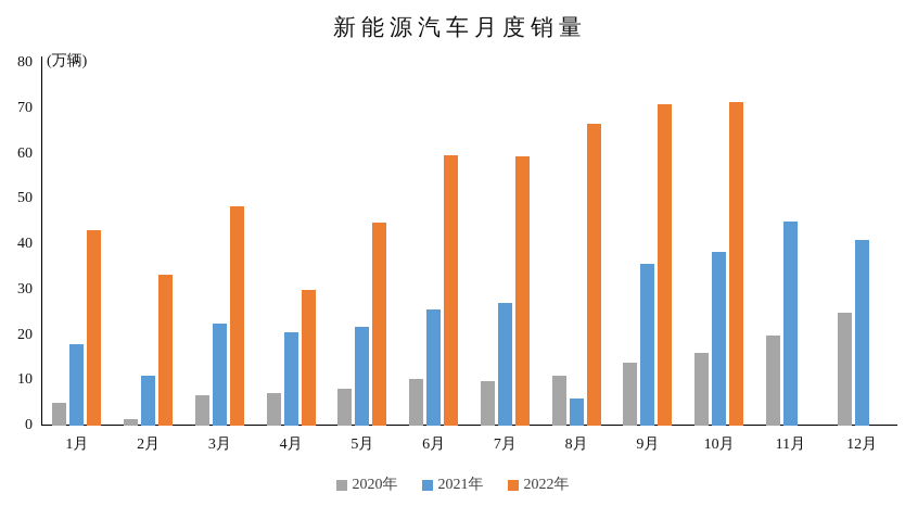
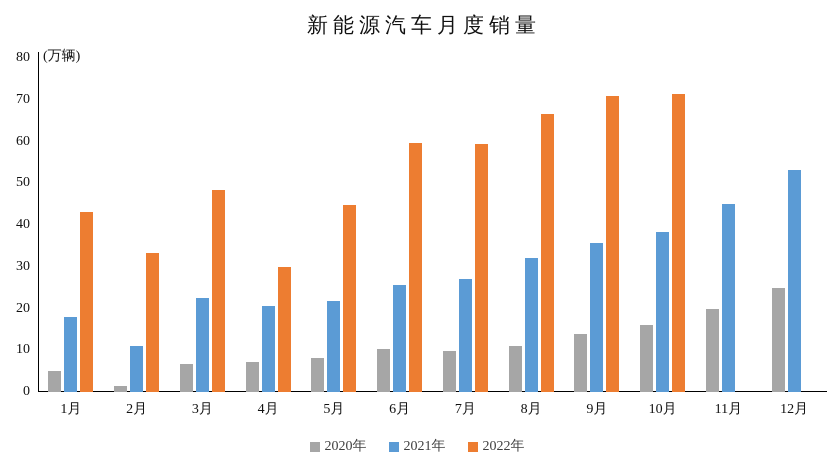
2021年/8月: 6 -> 32
2021年/12月: 41 -> 53
